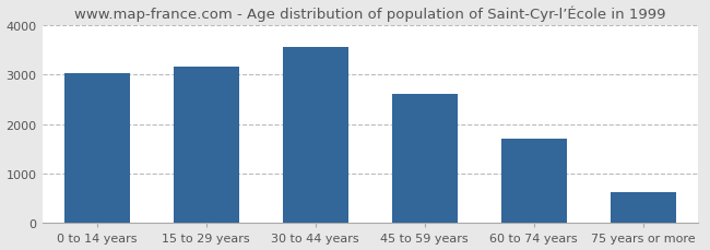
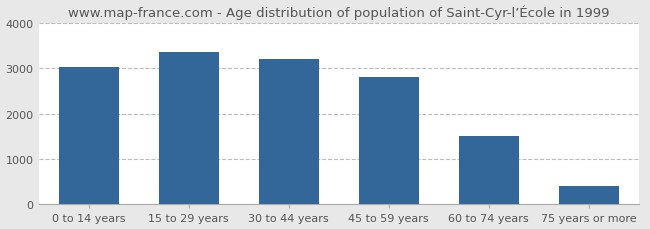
15 to 29 years: 3160 -> 3350
30 to 44 years: 3550 -> 3200
45 to 59 years: 2610 -> 2800
60 to 74 years: 1700 -> 1500
75 years or more: 620 -> 400
